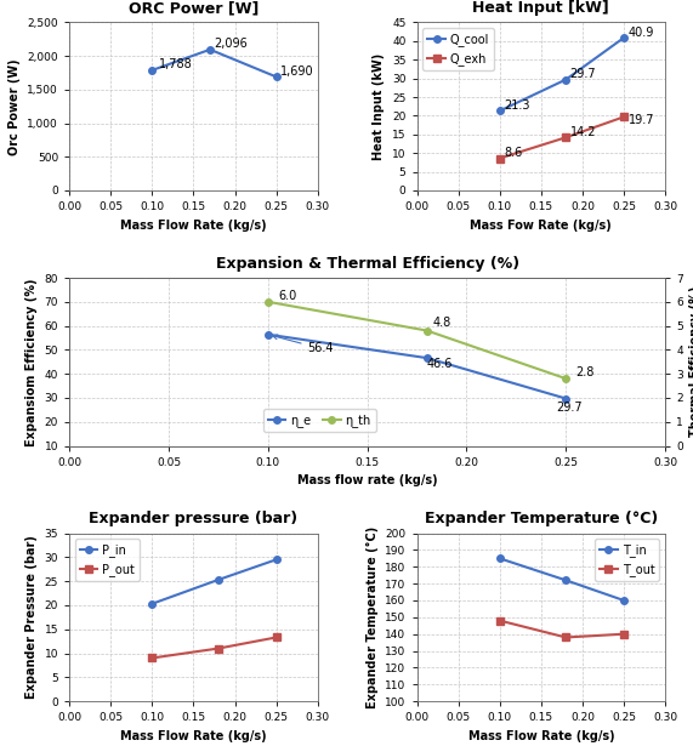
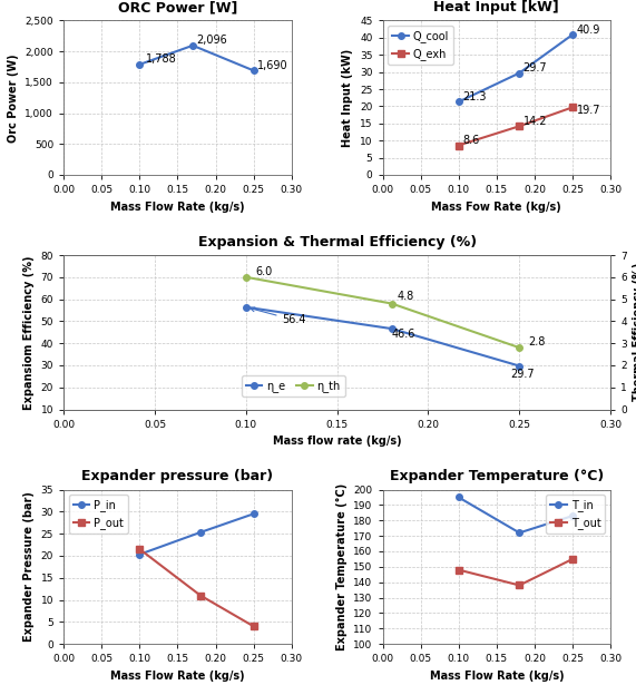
Expander pressure (bar)/P_out/0.10: 9.0 -> 21.5
Expander pressure (bar)/P_out/0.25: 13.3 -> 4.0
Expander Temperature (°C)/T_in/0.10: 185 -> 195
Expander Temperature (°C)/T_in/0.25: 160 -> 183
Expander Temperature (°C)/T_out/0.25: 140 -> 155
